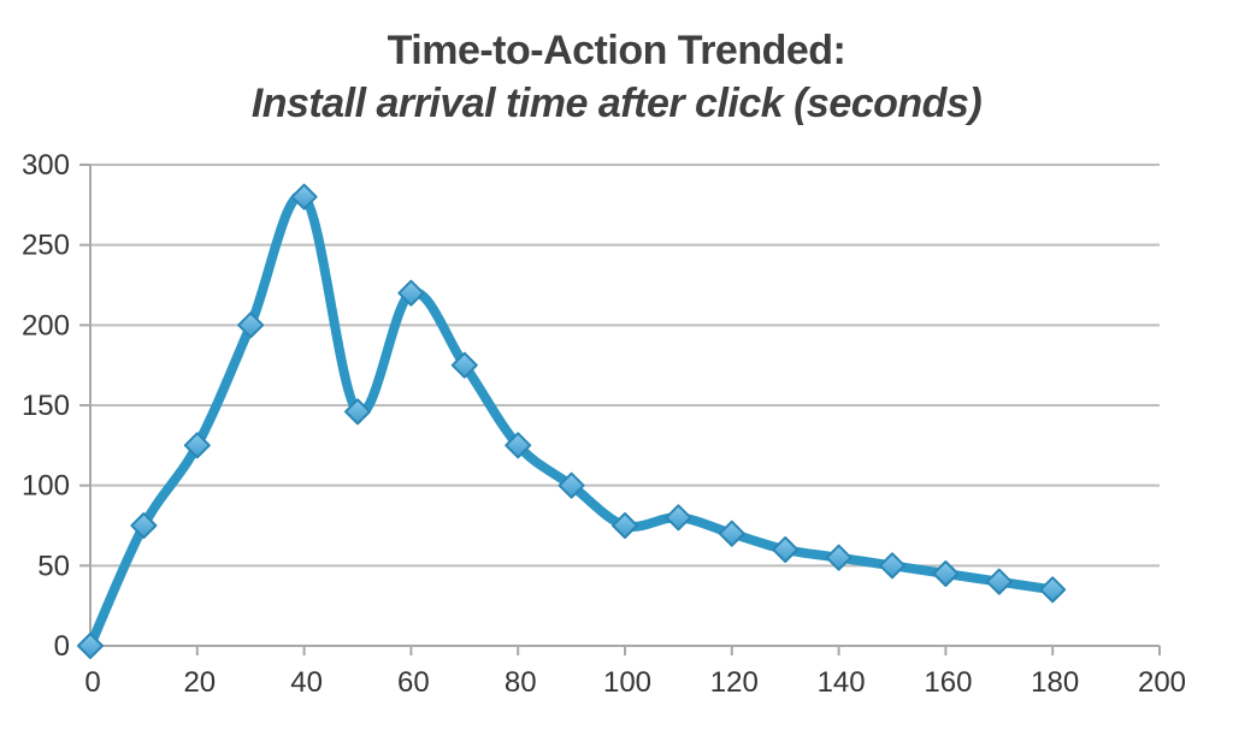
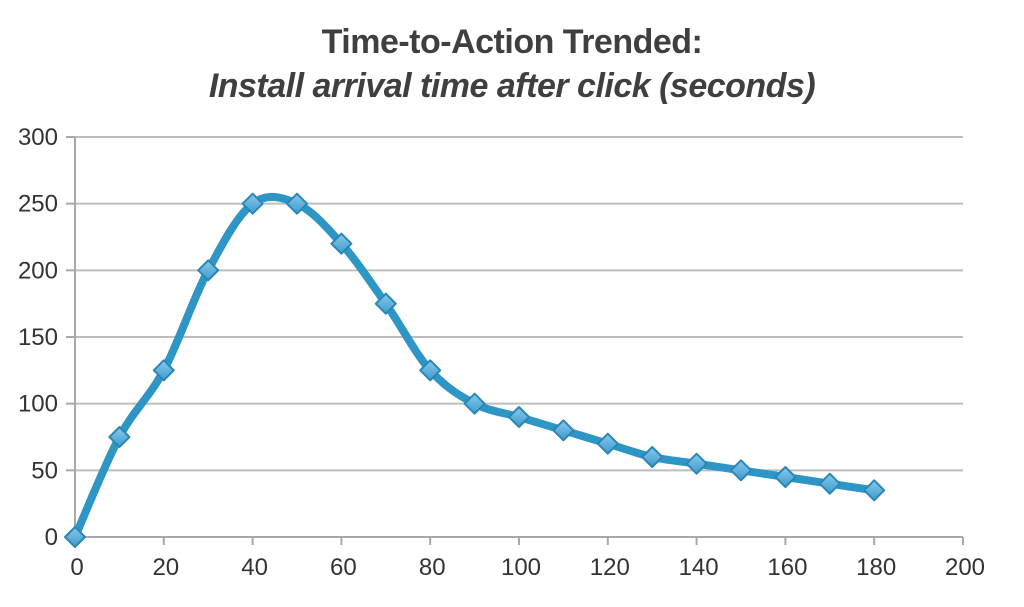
40: 280 -> 250
50: 146 -> 250
100: 75 -> 90
